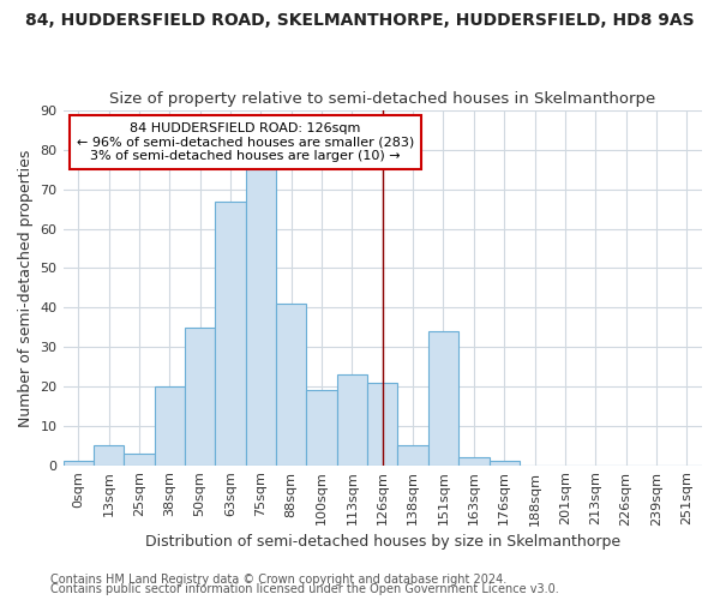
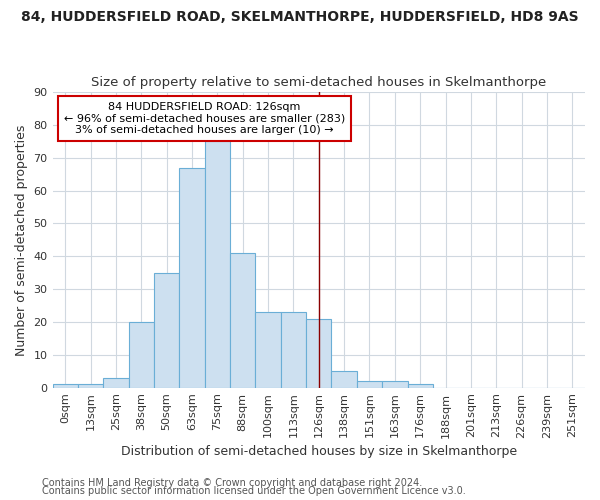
13sqm: 5 -> 1
100sqm: 19 -> 23
151sqm: 34 -> 2
